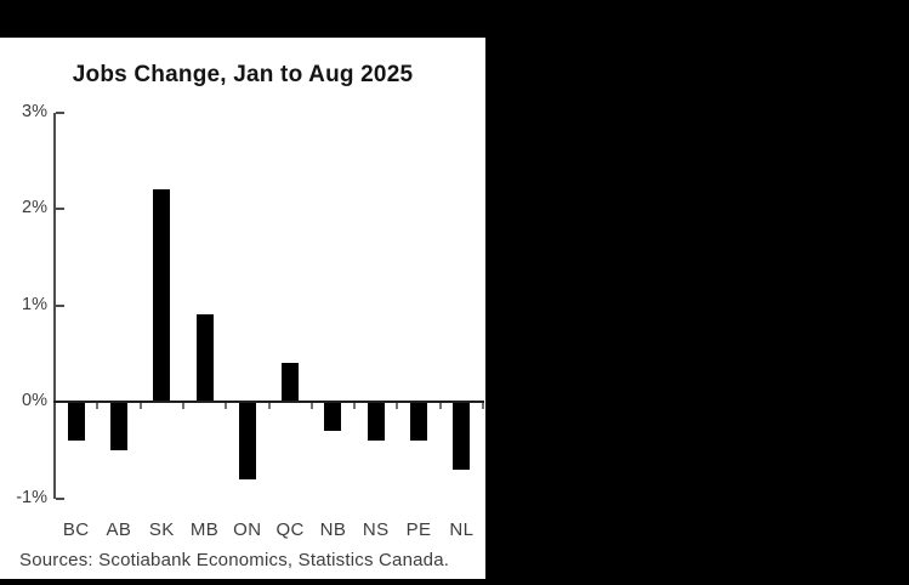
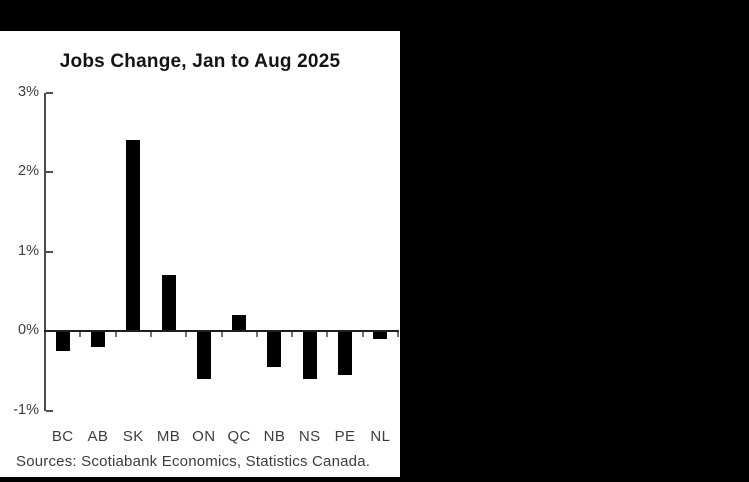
BC: -0.4% -> -0.2%
AB: -0.5% -> -0.2%
SK: 2.2% -> 2.4%
MB: 0.9% -> 0.7%
ON: -0.8% -> -0.6%
QC: 0.4% -> 0.2%
NB: -0.3% -> -0.5%
NS: -0.4% -> -0.6%
PE: -0.4% -> -0.6%
NL: -0.7% -> -0.1%
